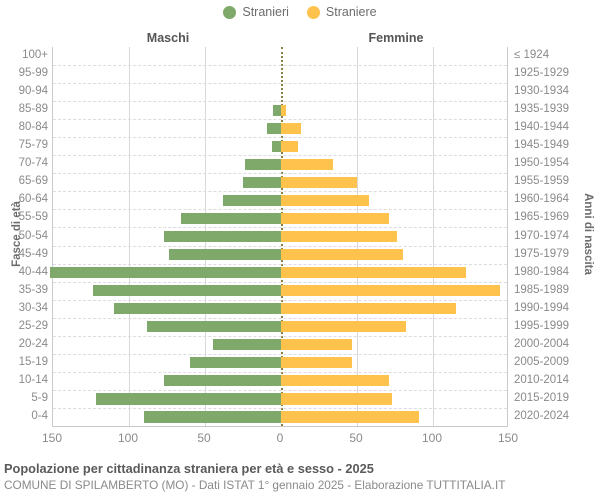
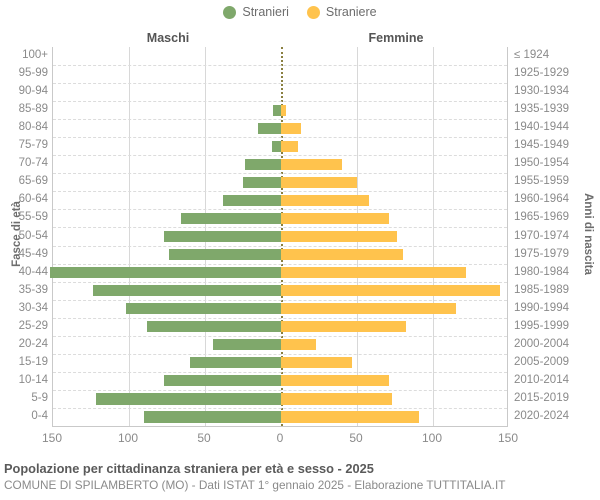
Stranieri/80-84: 9 -> 15
Straniere/70-74: 34 -> 40
Stranieri/30-34: 110 -> 102
Straniere/20-24: 47 -> 23
